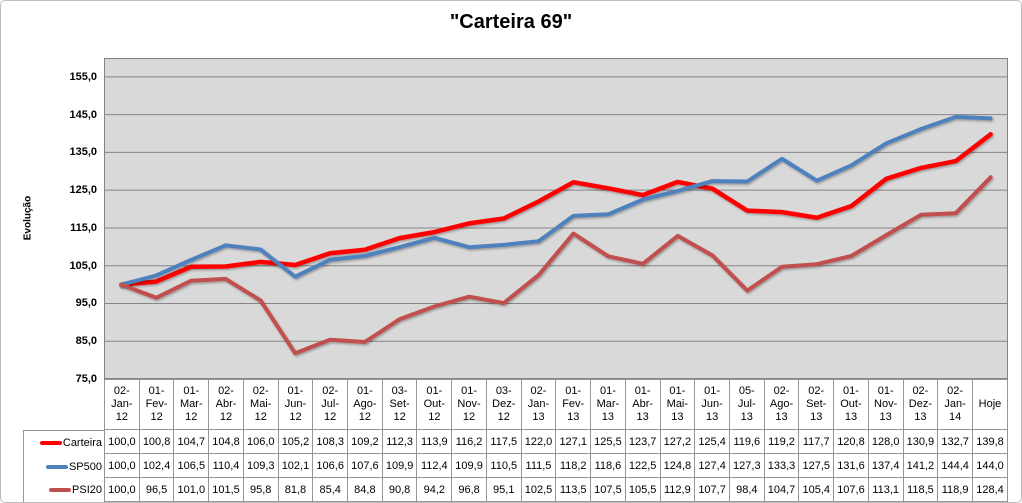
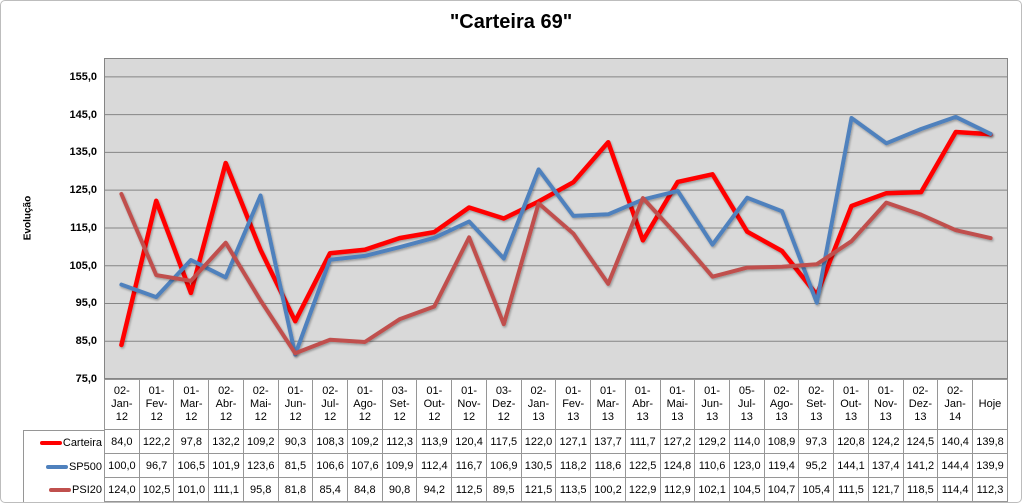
Carteira/02-Jan-12: 100,0 -> 84,0
PSI20/02-Jan-12: 100,0 -> 124,0
Carteira/01-Fev-12: 100,8 -> 122,2
SP500/01-Fev-12: 102,4 -> 96,7
PSI20/01-Fev-12: 96,5 -> 102,5
Carteira/01-Mar-12: 104,7 -> 97,8
Carteira/02-Abr-12: 104,8 -> 132,2
SP500/02-Abr-12: 110,4 -> 101,9
PSI20/02-Abr-12: 101,5 -> 111,1
Carteira/02-Mai-12: 106,0 -> 109,2
SP500/02-Mai-12: 109,3 -> 123,6
Carteira/01-Jun-12: 105,2 -> 90,3
SP500/01-Jun-12: 102,1 -> 81,5
Carteira/01-Nov-12: 116,2 -> 120,4
SP500/01-Nov-12: 109,9 -> 116,7
PSI20/01-Nov-12: 96,8 -> 112,5
SP500/03-Dez-12: 110,5 -> 106,9
PSI20/03-Dez-12: 95,1 -> 89,5
SP500/02-Jan-13: 111,5 -> 130,5
PSI20/02-Jan-13: 102,5 -> 121,5
Carteira/01-Mar-13: 125,5 -> 137,7
PSI20/01-Mar-13: 107,5 -> 100,2
Carteira/01-Abr-13: 123,7 -> 111,7
PSI20/01-Abr-13: 105,5 -> 122,9
Carteira/01-Jun-13: 125,4 -> 129,2
SP500/01-Jun-13: 127,4 -> 110,6
PSI20/01-Jun-13: 107,7 -> 102,1
Carteira/05-Jul-13: 119,6 -> 114,0
SP500/05-Jul-13: 127,3 -> 123,0
PSI20/05-Jul-13: 98,4 -> 104,5
Carteira/02-Ago-13: 119,2 -> 108,9
SP500/02-Ago-13: 133,3 -> 119,4
Carteira/02-Set-13: 117,7 -> 97,3
SP500/02-Set-13: 127,5 -> 95,2
SP500/01-Out-13: 131,6 -> 144,1
PSI20/01-Out-13: 107,6 -> 111,5
Carteira/01-Nov-13: 128,0 -> 124,2
PSI20/01-Nov-13: 113,1 -> 121,7
Carteira/02-Dez-13: 130,9 -> 124,5
Carteira/02-Jan-14: 132,7 -> 140,4
PSI20/02-Jan-14: 118,9 -> 114,4
SP500/Hoje: 144,0 -> 139,9
PSI20/Hoje: 128,4 -> 112,3
